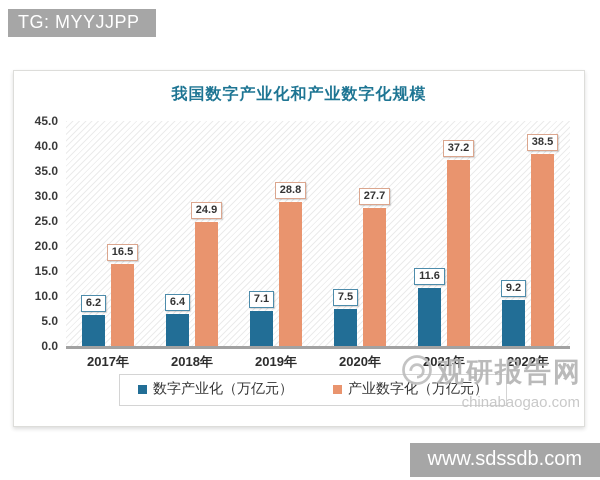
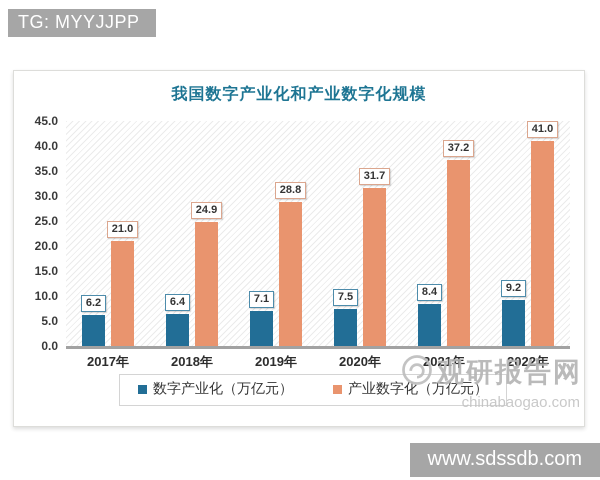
产业数字化（万亿元）/2017年: 16.5 -> 21.0
产业数字化（万亿元）/2020年: 27.7 -> 31.7
数字产业化（万亿元）/2021年: 11.6 -> 8.4
产业数字化（万亿元）/2022年: 38.5 -> 41.0
